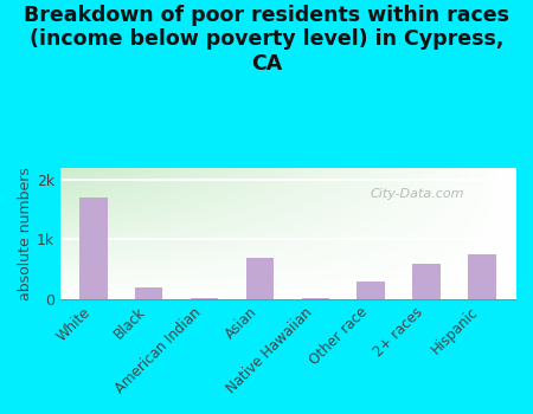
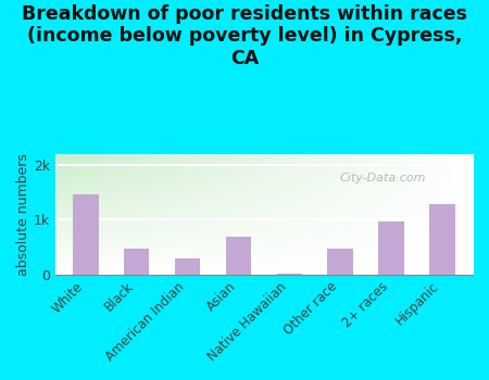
White: 1.70k -> 1.46k
Black: 0.20k -> 0.48k
American Indian: 0.02k -> 0.30k
Other race: 0.30k -> 0.48k
2+ races: 0.60k -> 0.96k
Hispanic: 0.75k -> 1.28k
